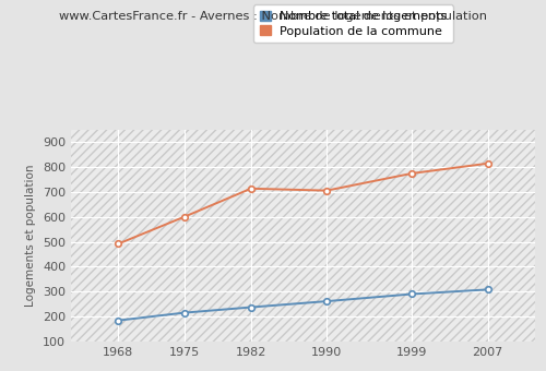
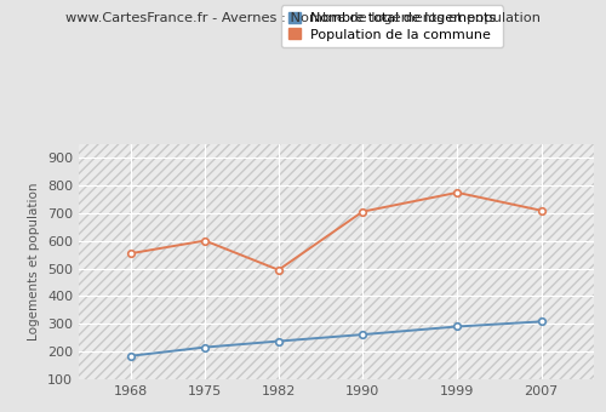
Population de la commune/1968: 492 -> 555
Population de la commune/1982: 714 -> 495
Population de la commune/2007: 815 -> 710
